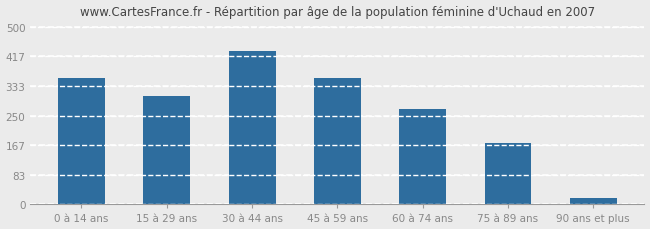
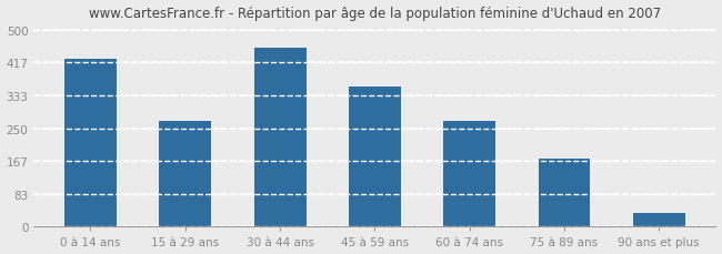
0 à 14 ans: 355 -> 425
15 à 29 ans: 305 -> 270
30 à 44 ans: 432 -> 455
90 ans et plus: 18 -> 35
